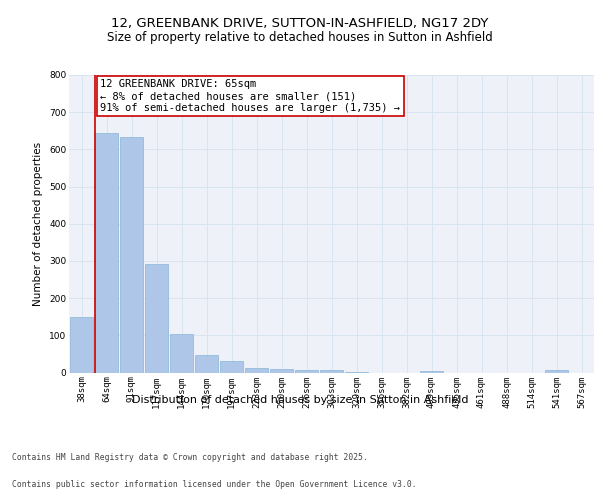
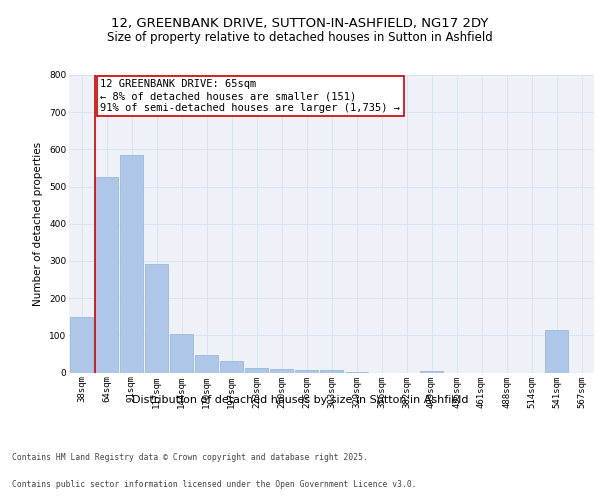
64sqm: 645 -> 525
91sqm: 632 -> 585
541sqm: 6 -> 115
